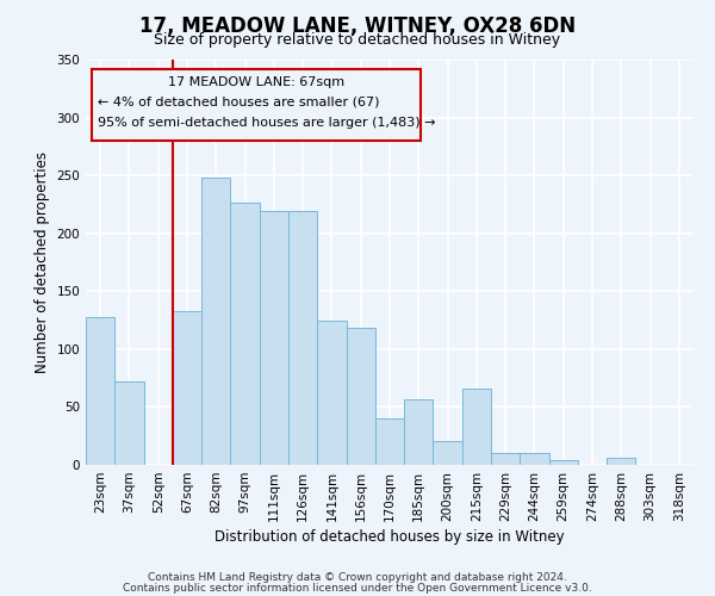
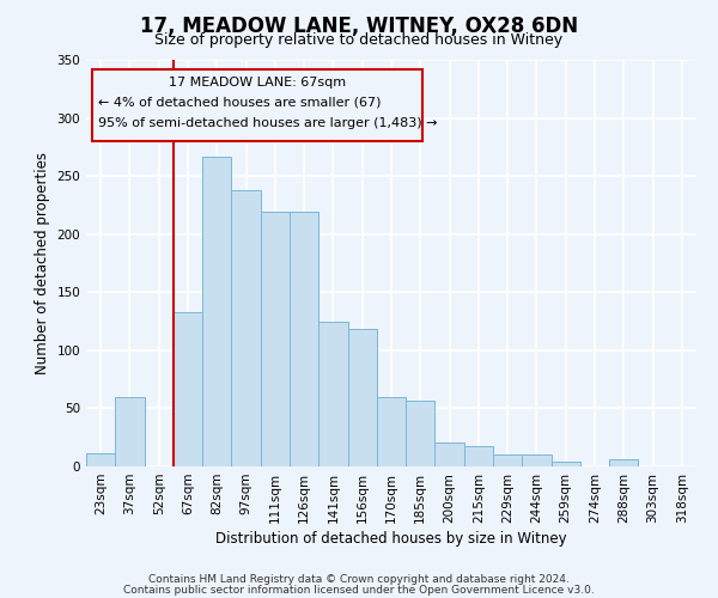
23sqm: 128 -> 11
37sqm: 72 -> 60
82sqm: 248 -> 267
97sqm: 226 -> 238
170sqm: 40 -> 60
215sqm: 66 -> 18
